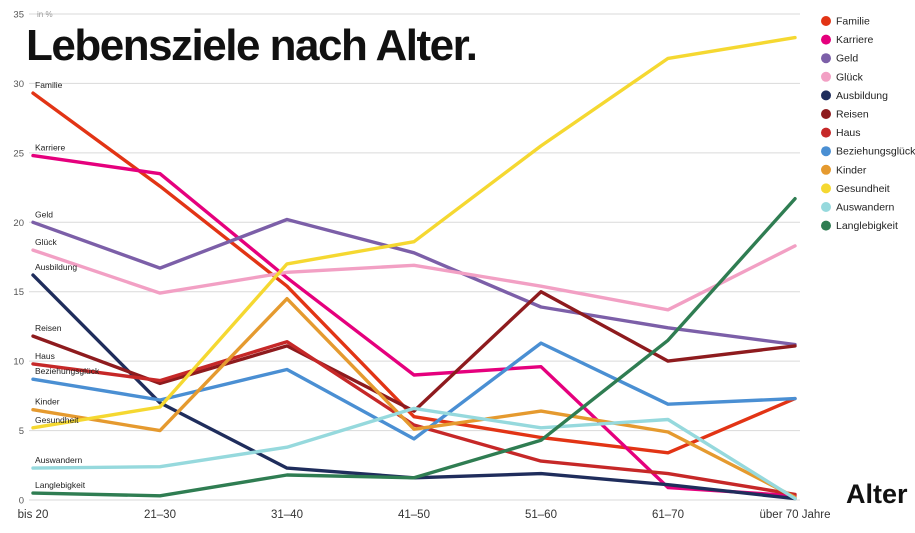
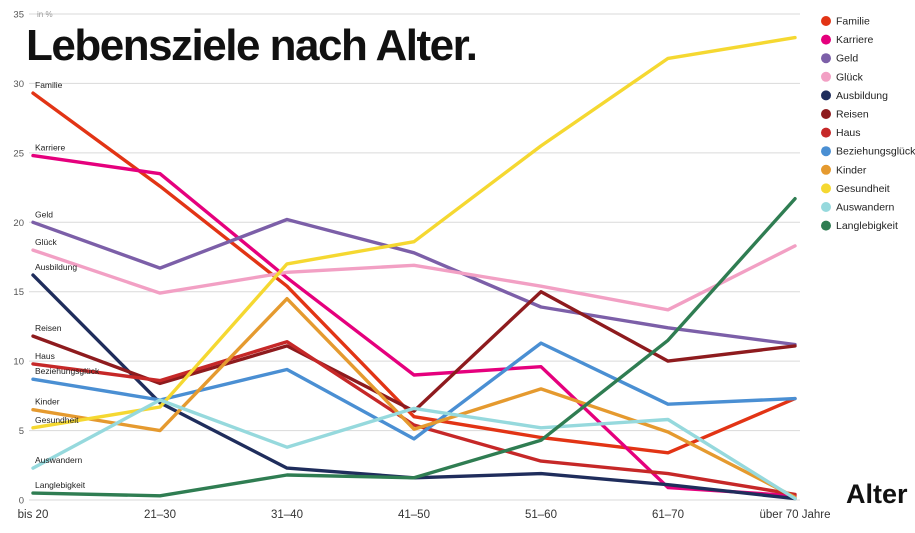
Auswandern/21–30: 2.4 -> 7.2
Kinder/51–60: 6.4 -> 8.0
